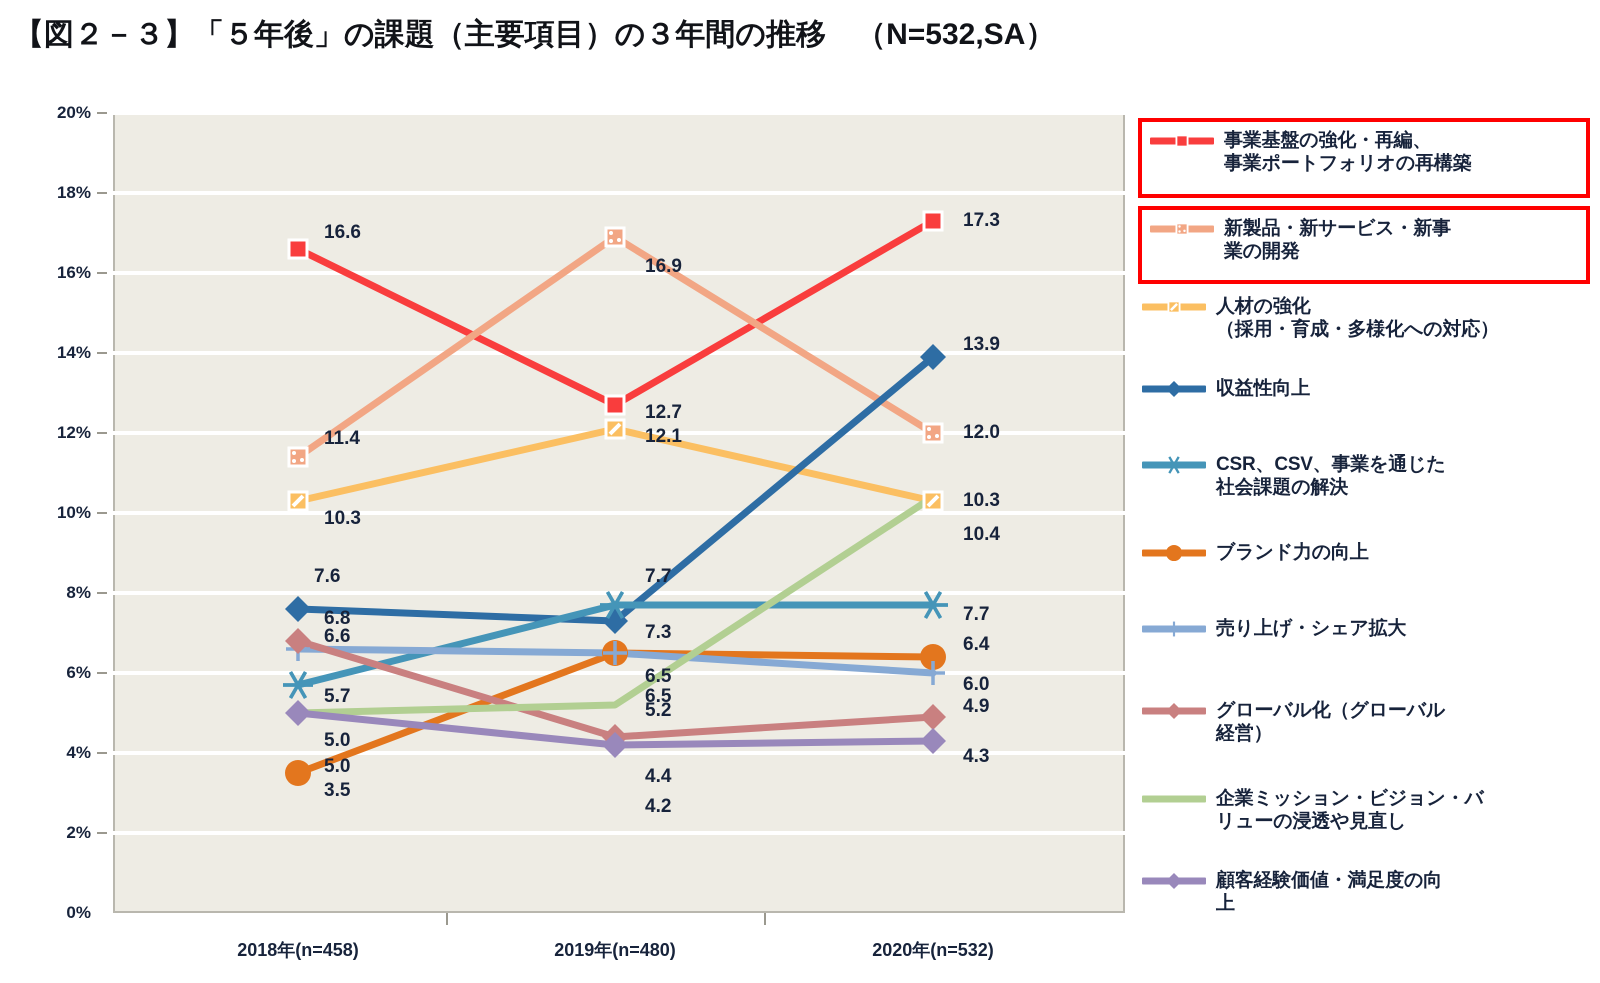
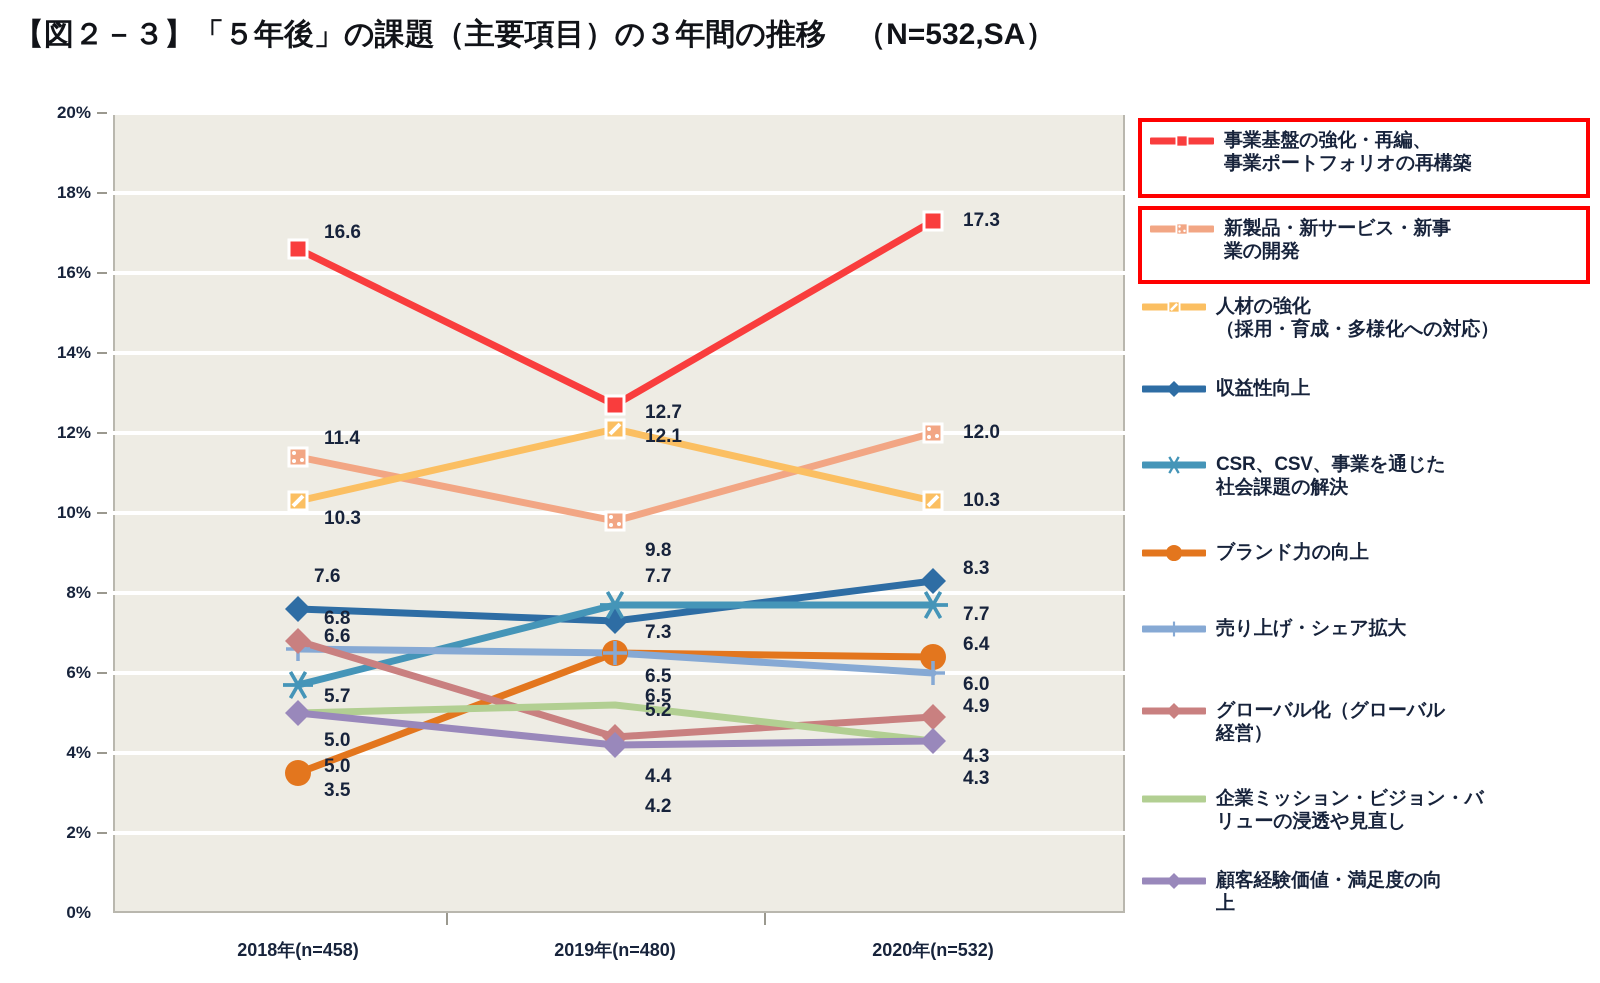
新製品・新サービス・新事業の開発/2019年(n=480): 16.9 -> 9.8
収益性向上/2020年(n=532): 13.9 -> 8.3
企業ミッション・ビジョン・バリューの浸透や見直し/2020年(n=532): 10.4 -> 4.3
